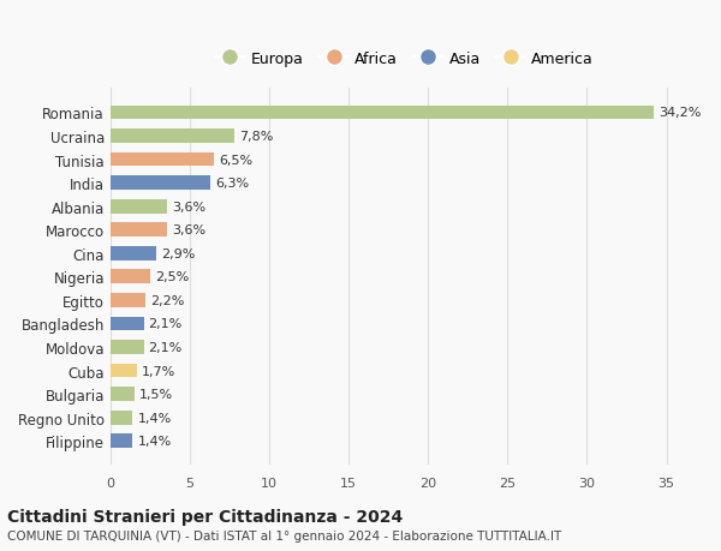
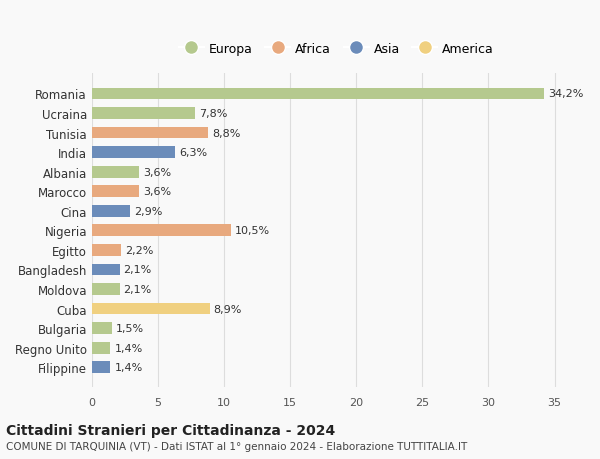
Tunisia: 6,5% -> 8,8%
Nigeria: 2,5% -> 10,5%
Cuba: 1,7% -> 8,9%
